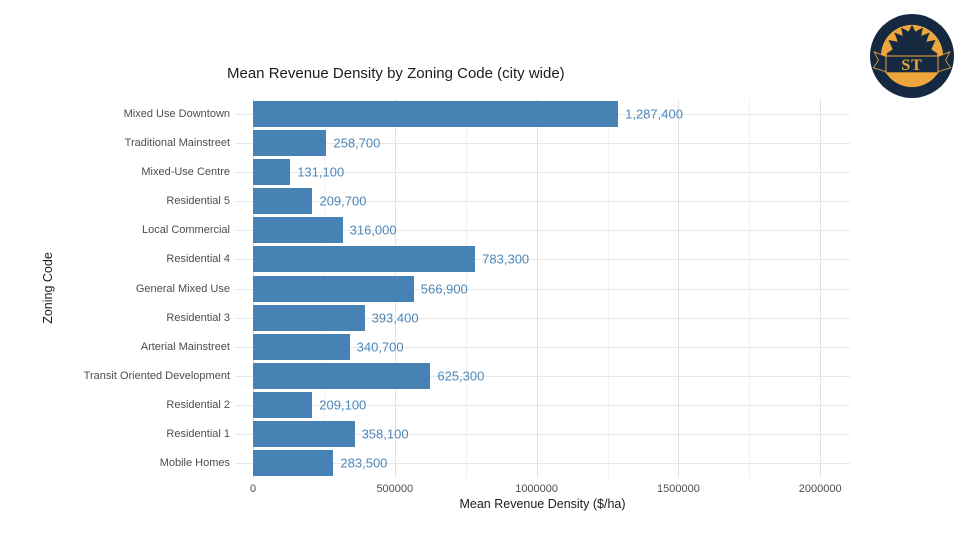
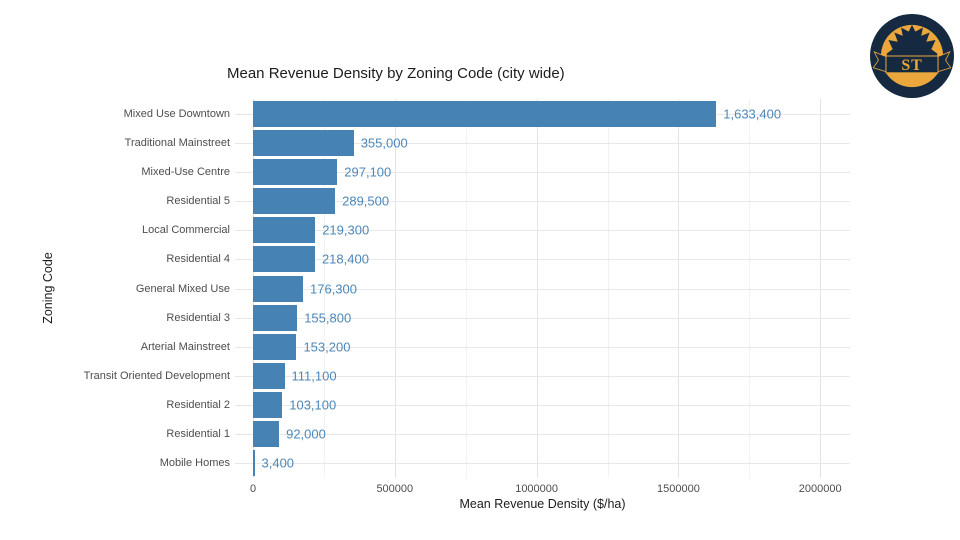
Mixed Use Downtown: 1,287,400 -> 1,633,400
Traditional Mainstreet: 258,700 -> 355,000
Mixed-Use Centre: 131,100 -> 297,100
Residential 5: 209,700 -> 289,500
Local Commercial: 316,000 -> 219,300
Residential 4: 783,300 -> 218,400
General Mixed Use: 566,900 -> 176,300
Residential 3: 393,400 -> 155,800
Arterial Mainstreet: 340,700 -> 153,200
Transit Oriented Development: 625,300 -> 111,100
Residential 2: 209,100 -> 103,100
Residential 1: 358,100 -> 92,000
Mobile Homes: 283,500 -> 3,400
